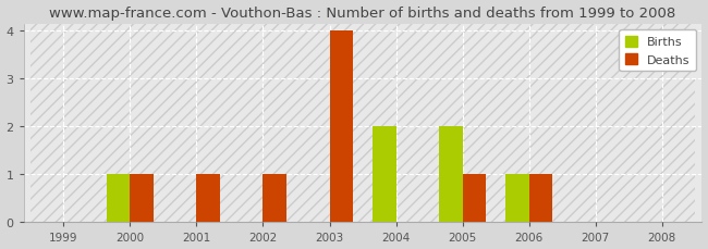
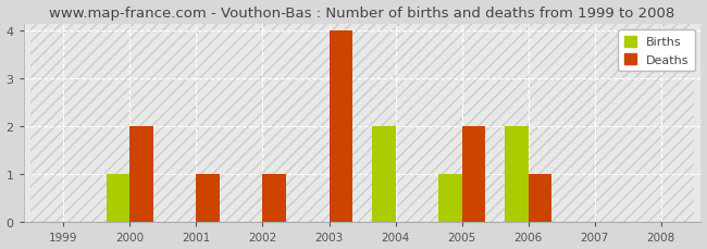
Deaths/2000: 1 -> 2
Births/2005: 2 -> 1
Deaths/2005: 1 -> 2
Births/2006: 1 -> 2
